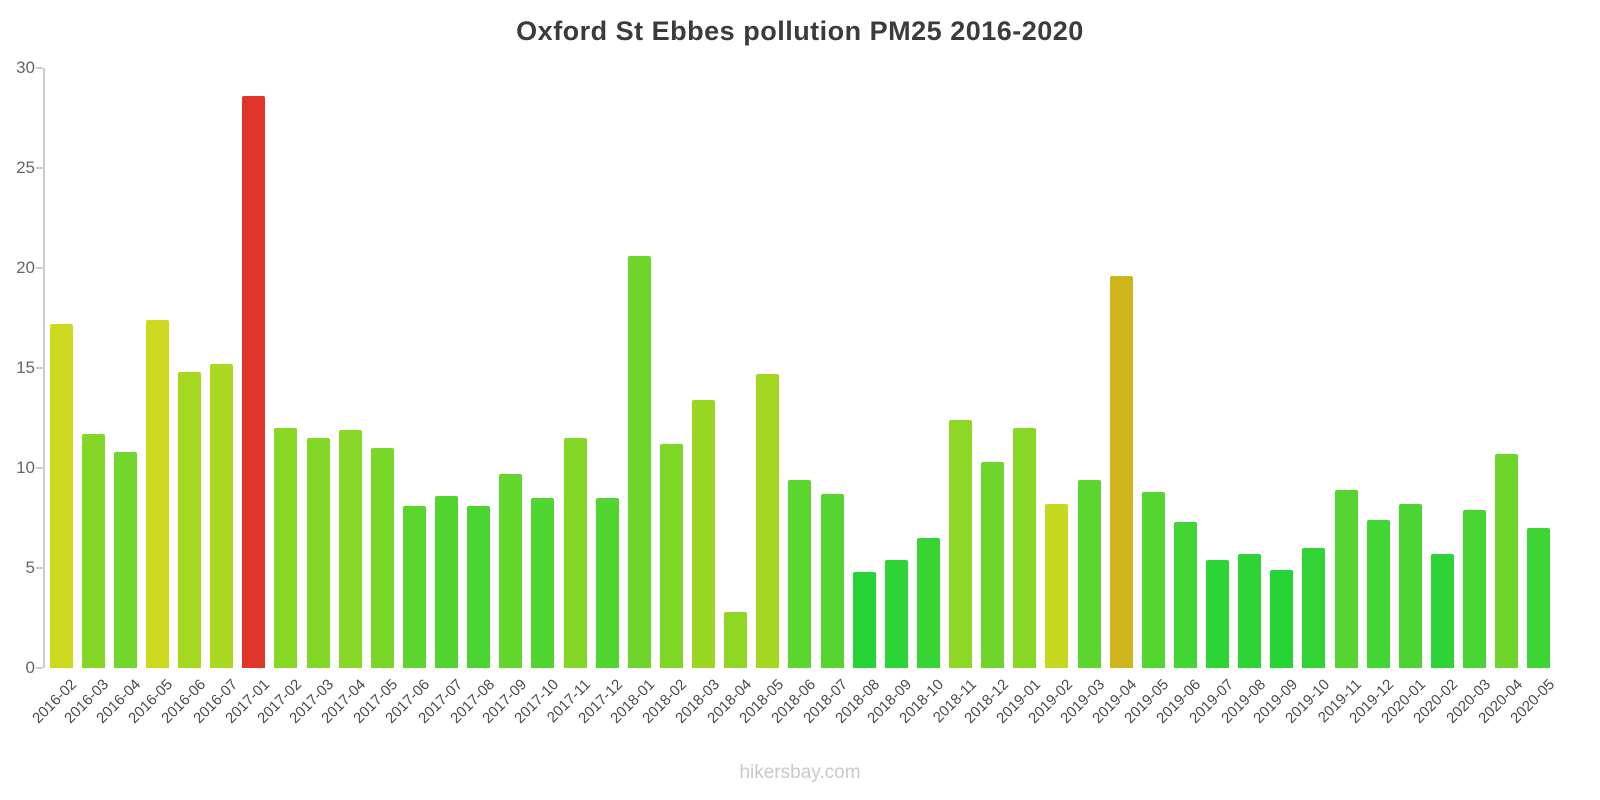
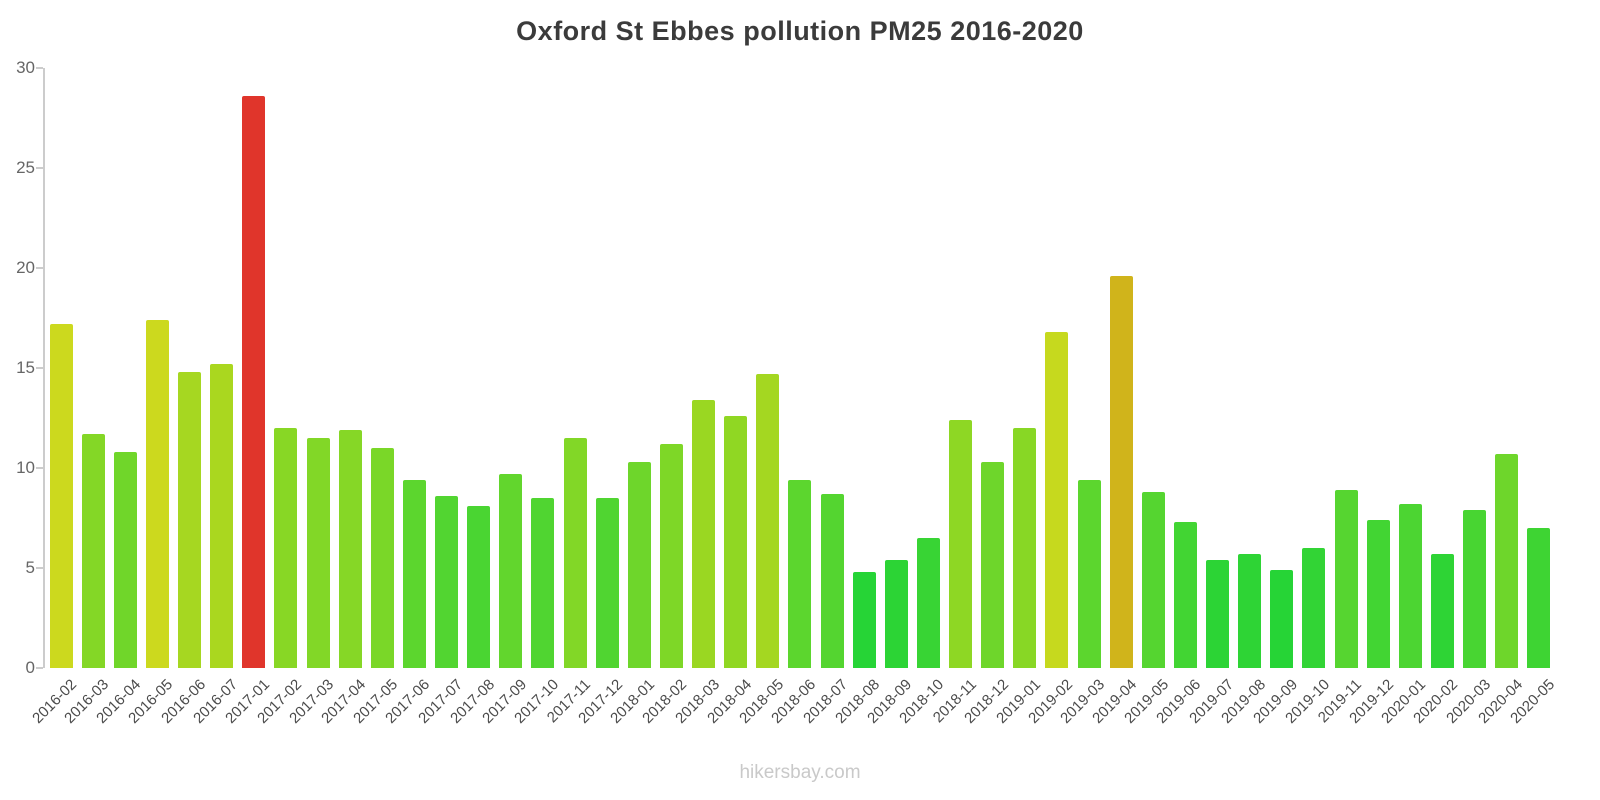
2017-06: 8.1 -> 9.4
2018-01: 20.6 -> 10.3
2018-04: 2.8 -> 12.6
2019-02: 8.2 -> 16.8
